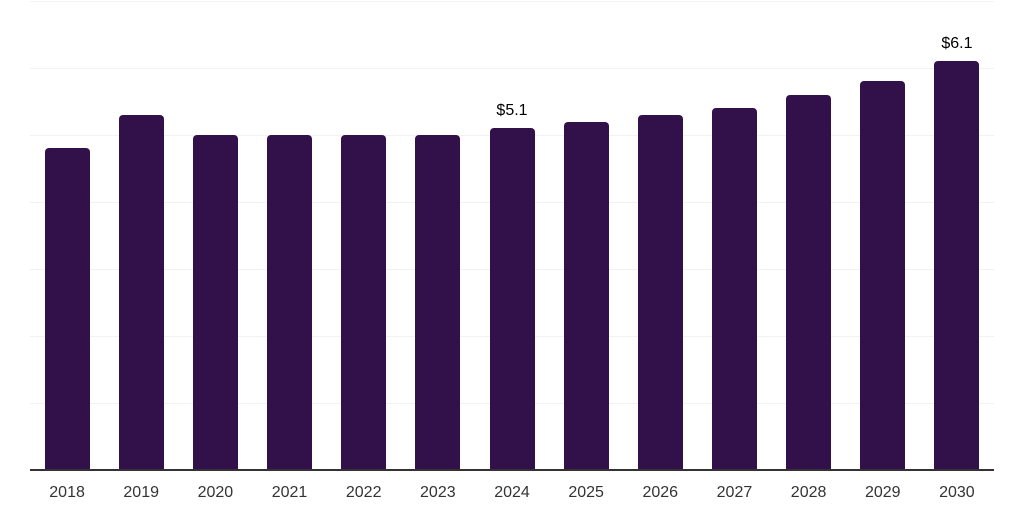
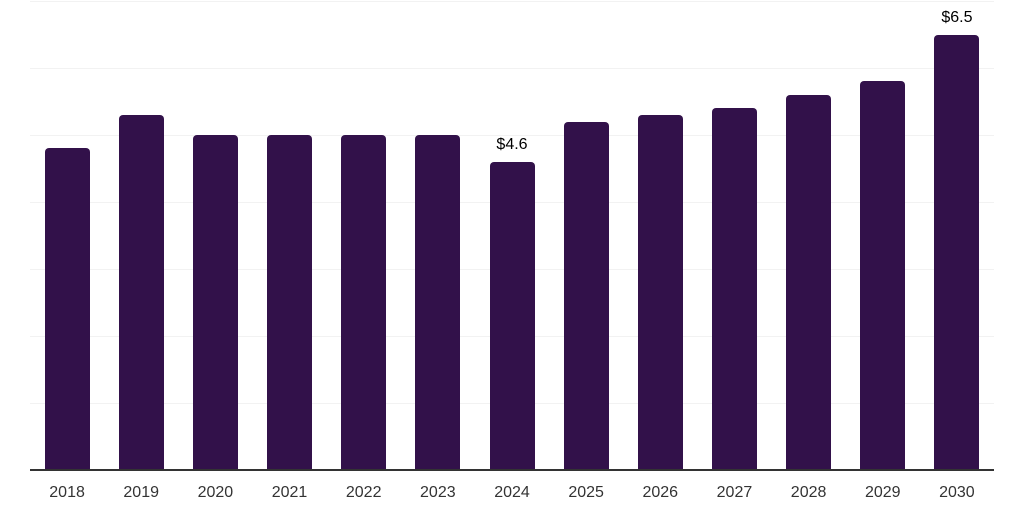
2024: $5.1 -> $4.6
2030: $6.1 -> $6.5
